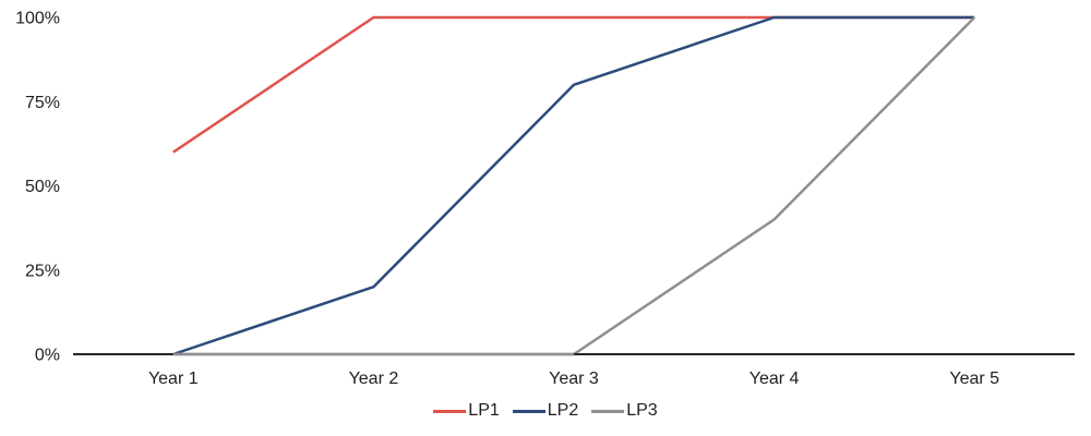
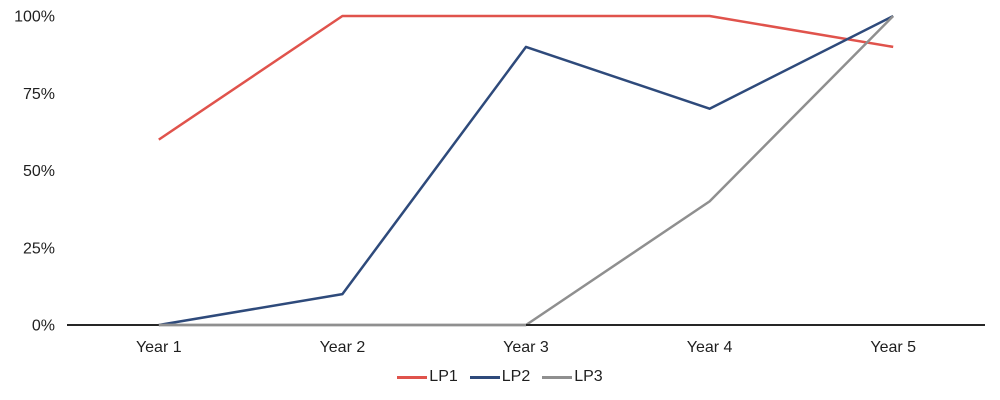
LP2/Year 2: 20% -> 10%
LP2/Year 3: 80% -> 90%
LP2/Year 4: 100% -> 70%
LP1/Year 5: 100% -> 90%
